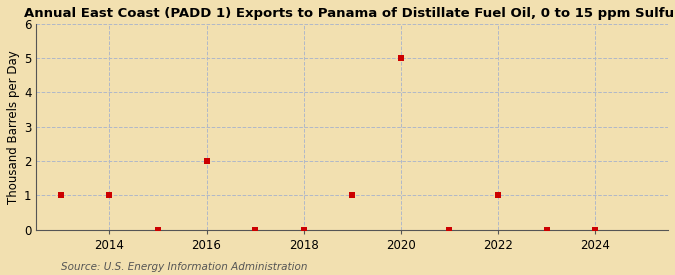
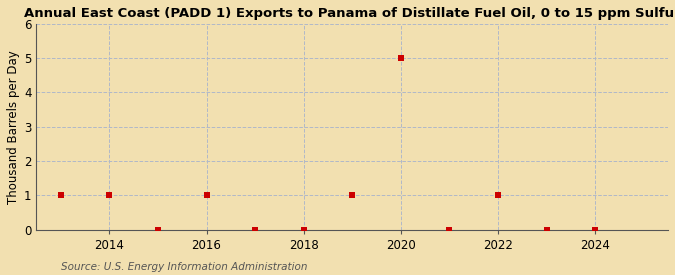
2016: 2 -> 1
